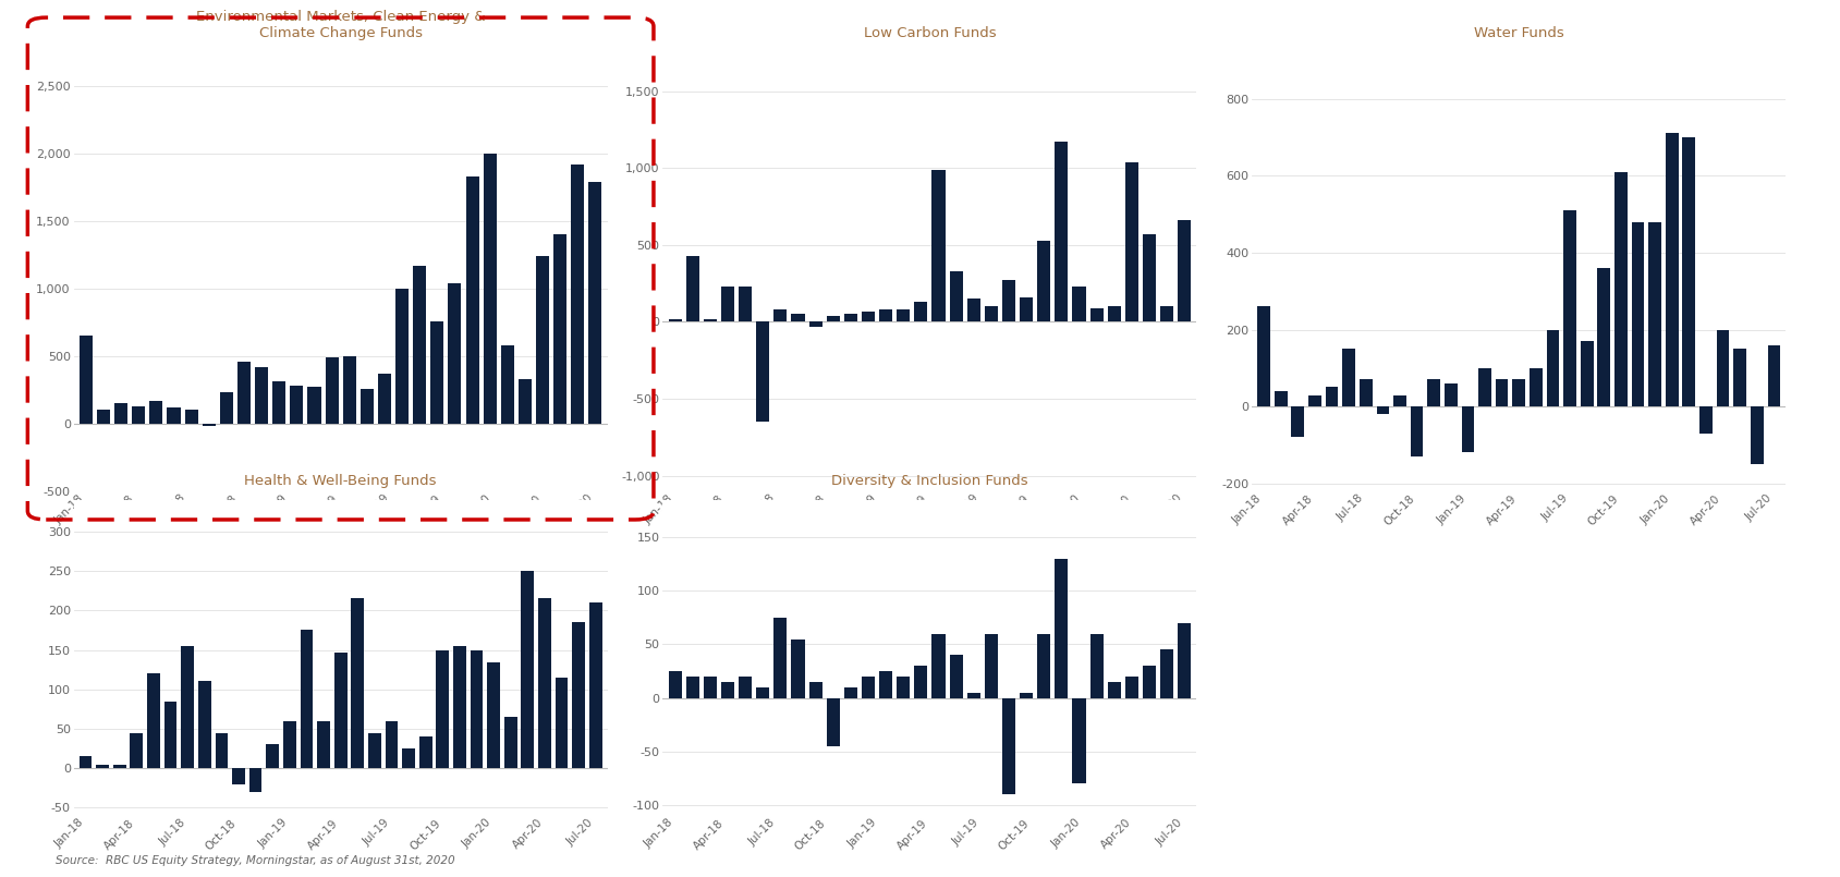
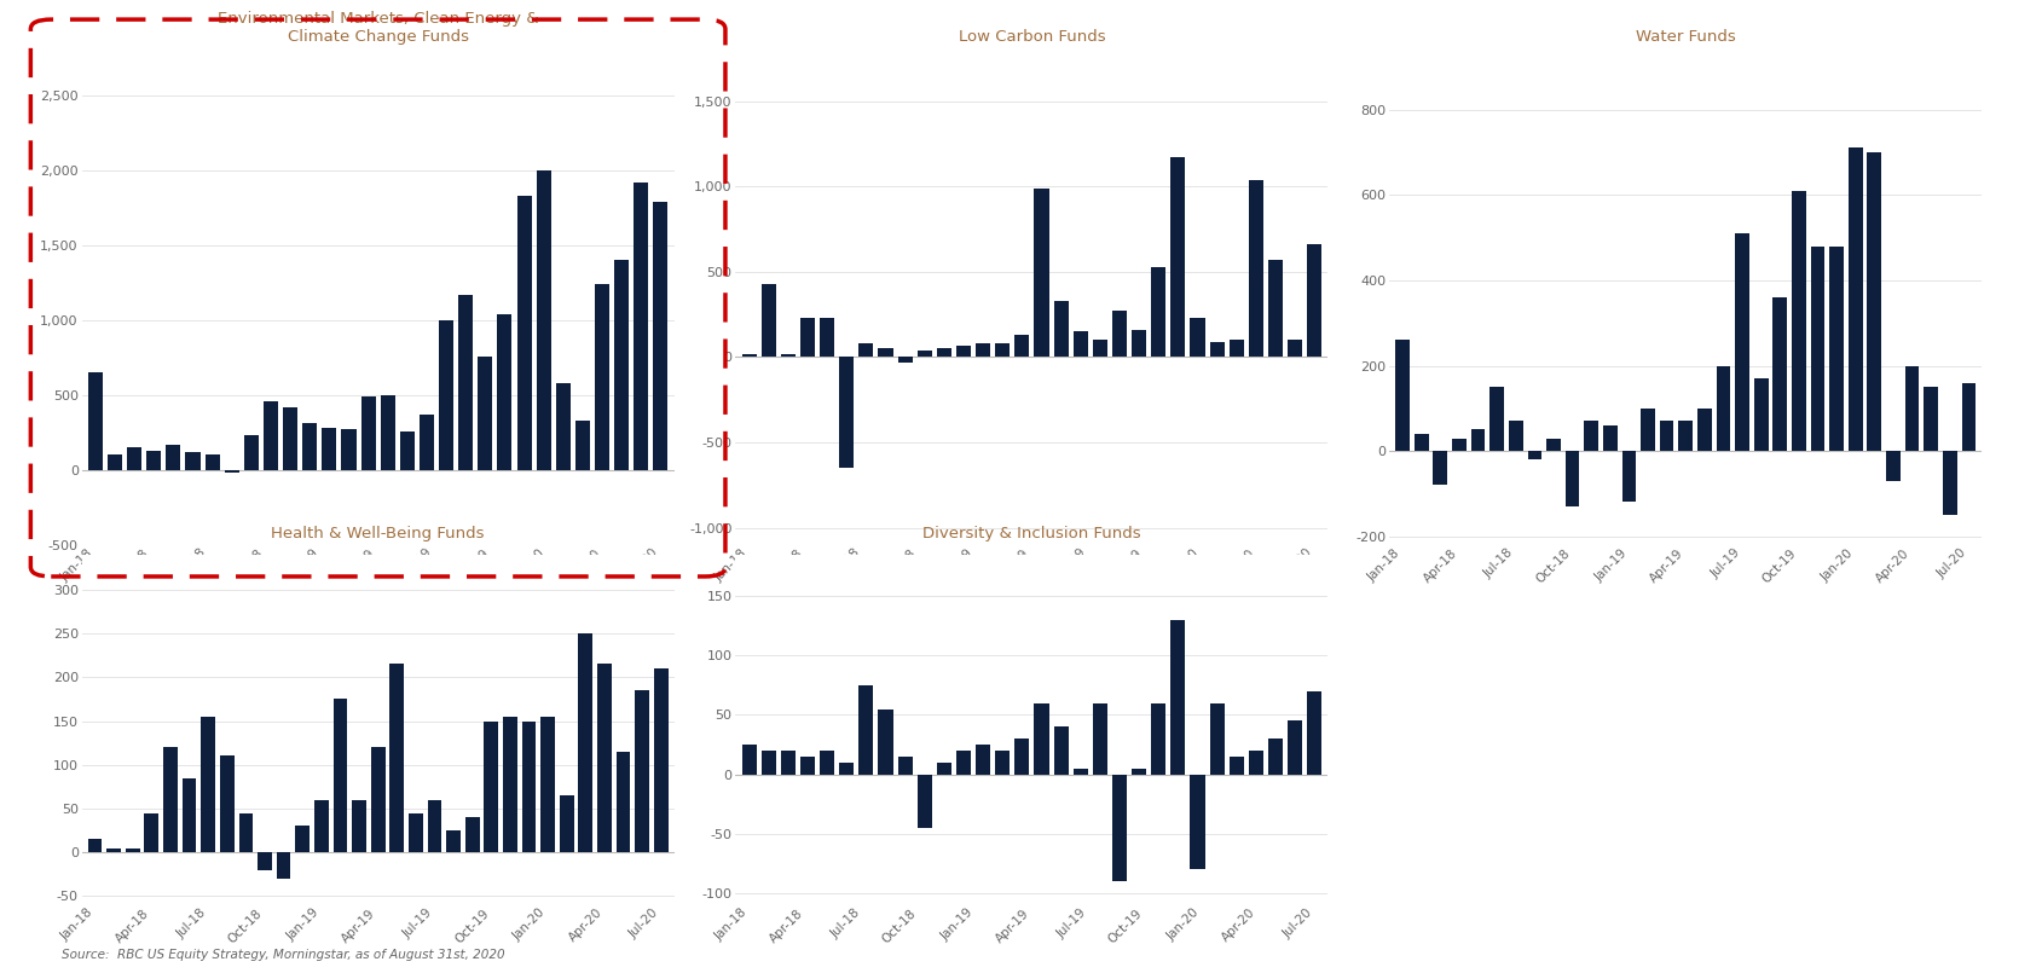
Health & Well-Being Funds/Apr-19: 146 -> 120
Health & Well-Being Funds/Jan-20: 134 -> 155
